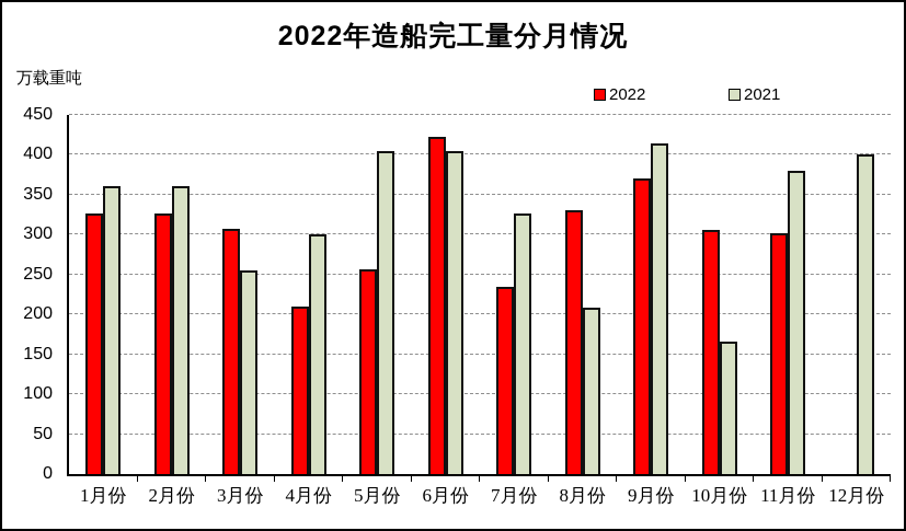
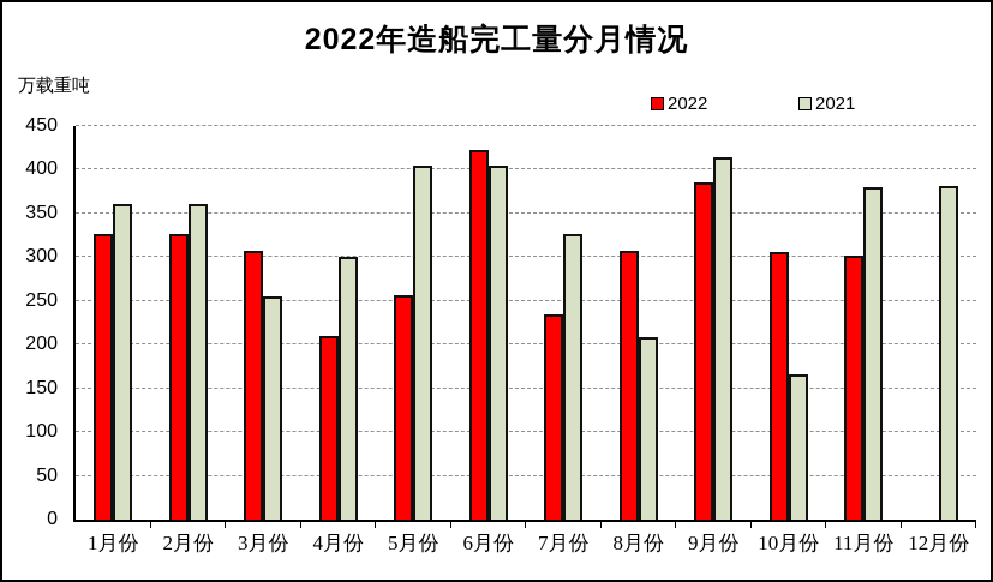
2022/8月份: 330 -> 310
2022/9月份: 370 -> 390
2021/12月份: 400 -> 380
